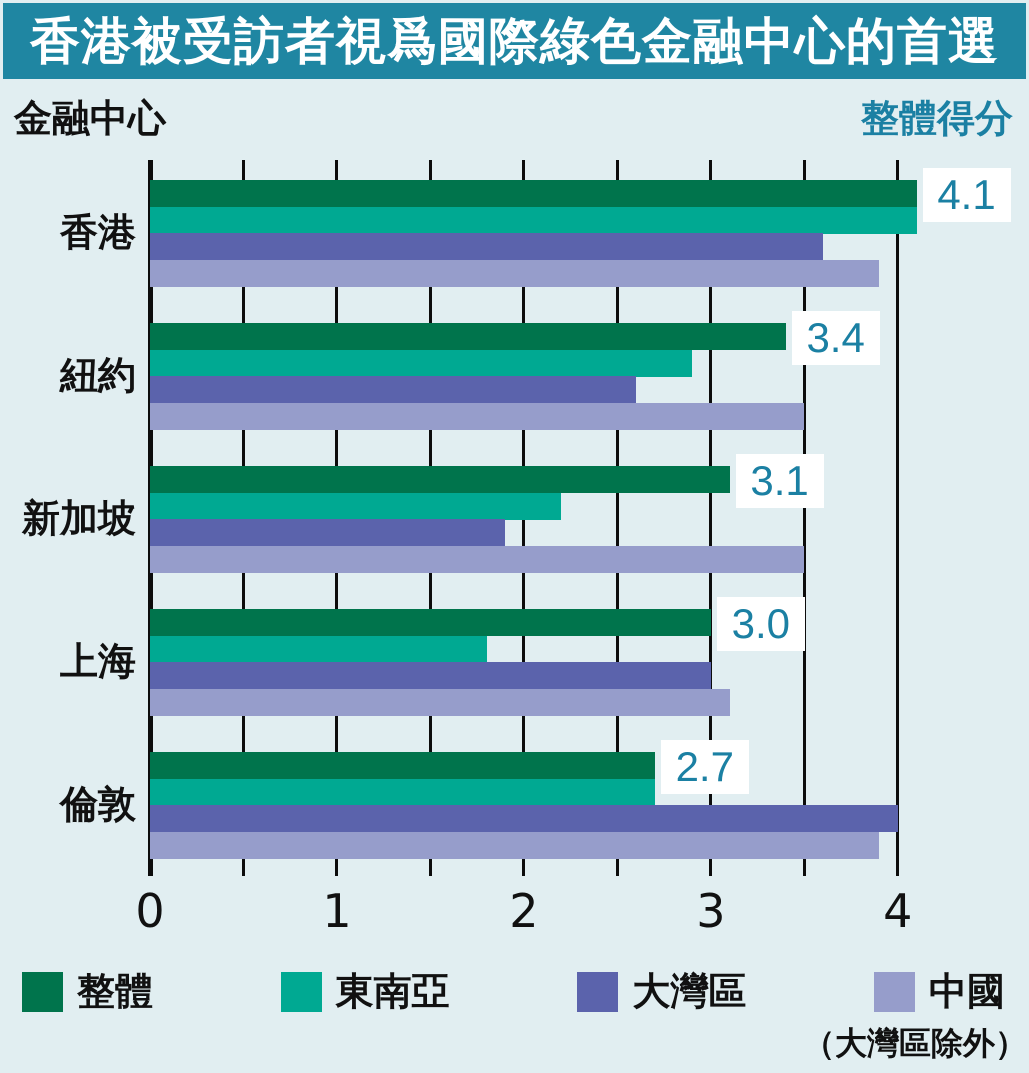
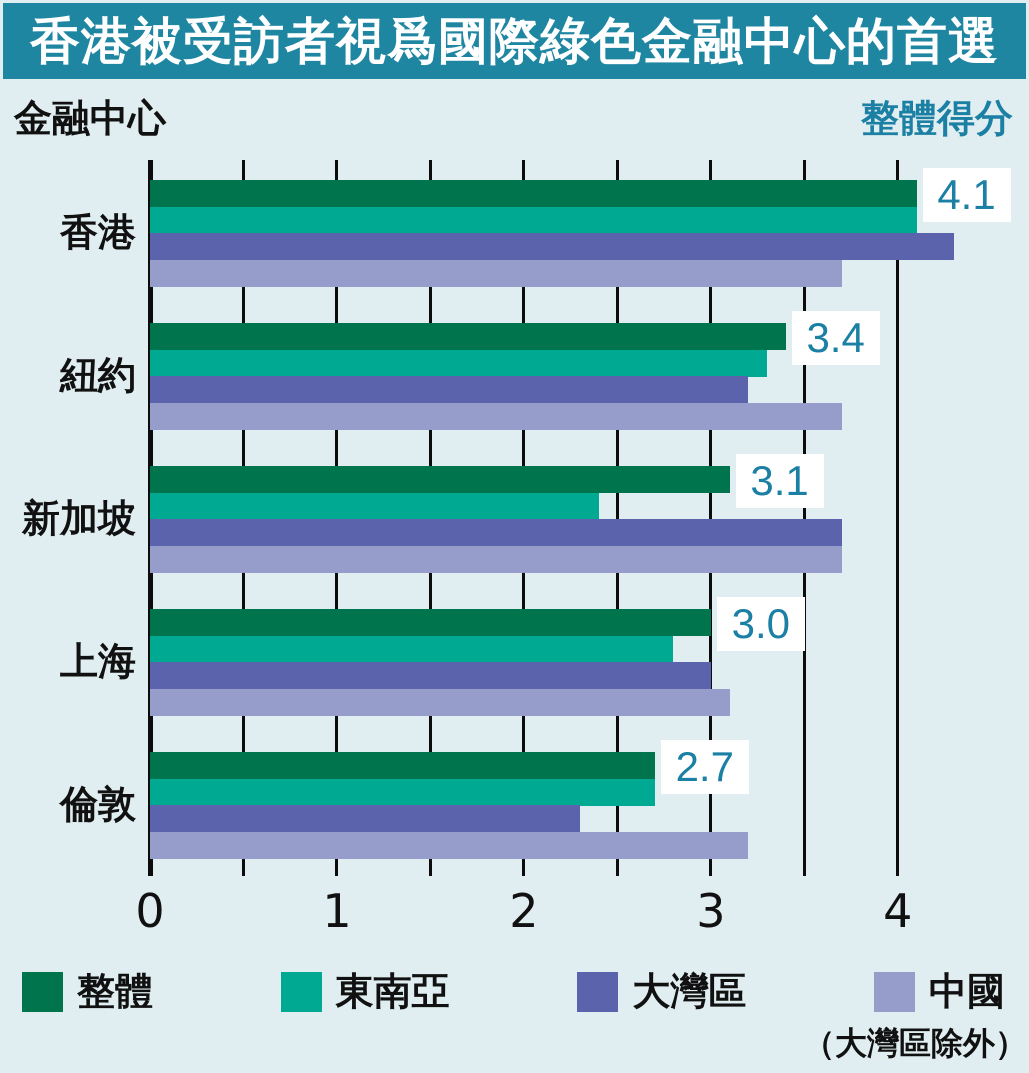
大灣區/香港: 3.6 -> 4.3
中國（大灣區除外）/香港: 3.9 -> 3.7
東南亞/紐約: 2.9 -> 3.3
大灣區/紐約: 2.6 -> 3.2
中國（大灣區除外）/紐約: 3.5 -> 3.7
東南亞/新加坡: 2.2 -> 2.4
大灣區/新加坡: 1.9 -> 3.7
中國（大灣區除外）/新加坡: 3.5 -> 3.7
東南亞/上海: 1.8 -> 2.8
大灣區/倫敦: 4.0 -> 2.3
中國（大灣區除外）/倫敦: 3.9 -> 3.2
